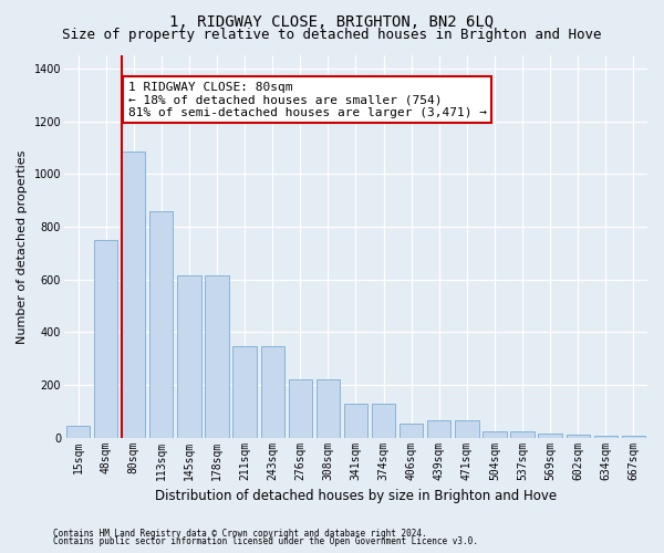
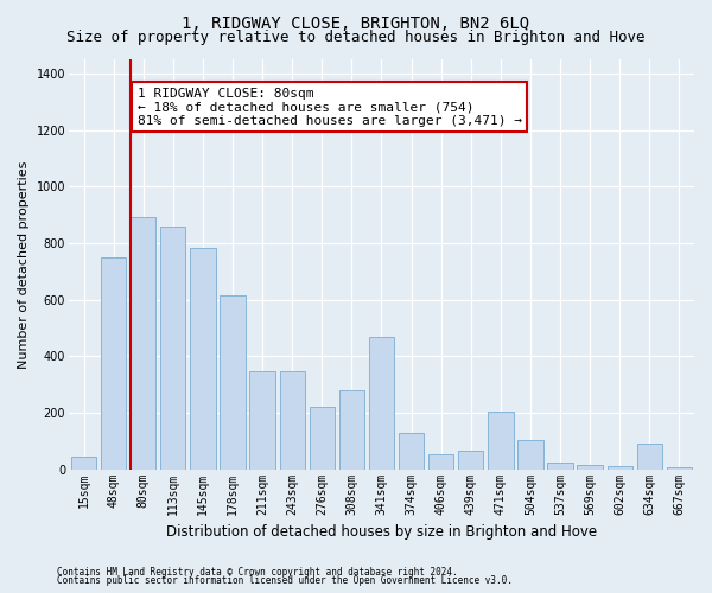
80sqm: 1085 -> 890
145sqm: 615 -> 785
308sqm: 220 -> 280
341sqm: 130 -> 470
471sqm: 65 -> 205
504sqm: 25 -> 105
634sqm: 5 -> 90
